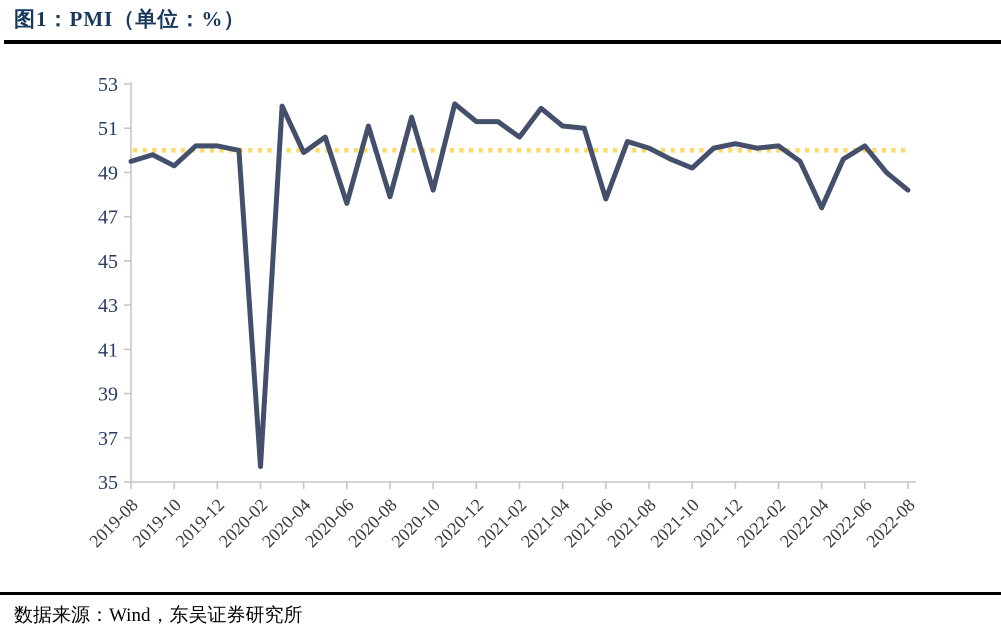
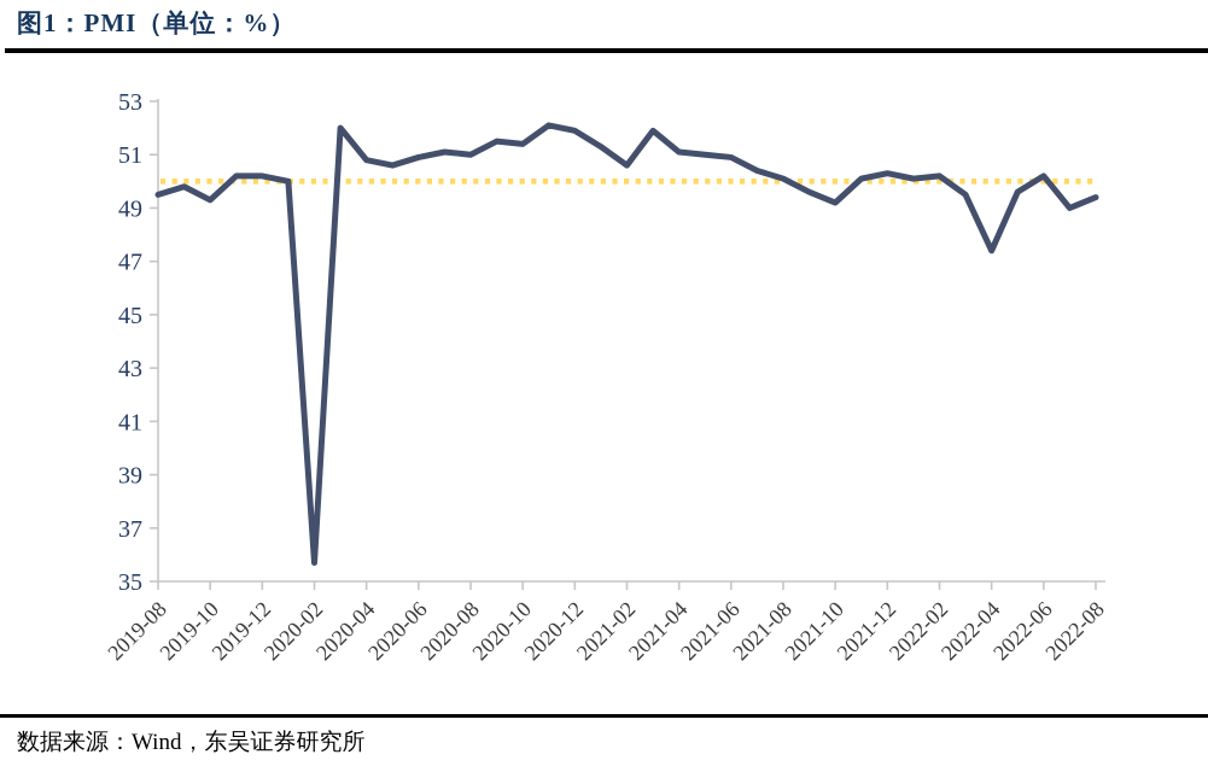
2020-04: 49.9 -> 50.8
2020-06: 47.6 -> 50.9
2020-08: 47.9 -> 51.0
2020-10: 48.2 -> 51.4
2020-12: 51.3 -> 51.9
2021-06: 47.8 -> 50.9
2022-08: 48.2 -> 49.4
